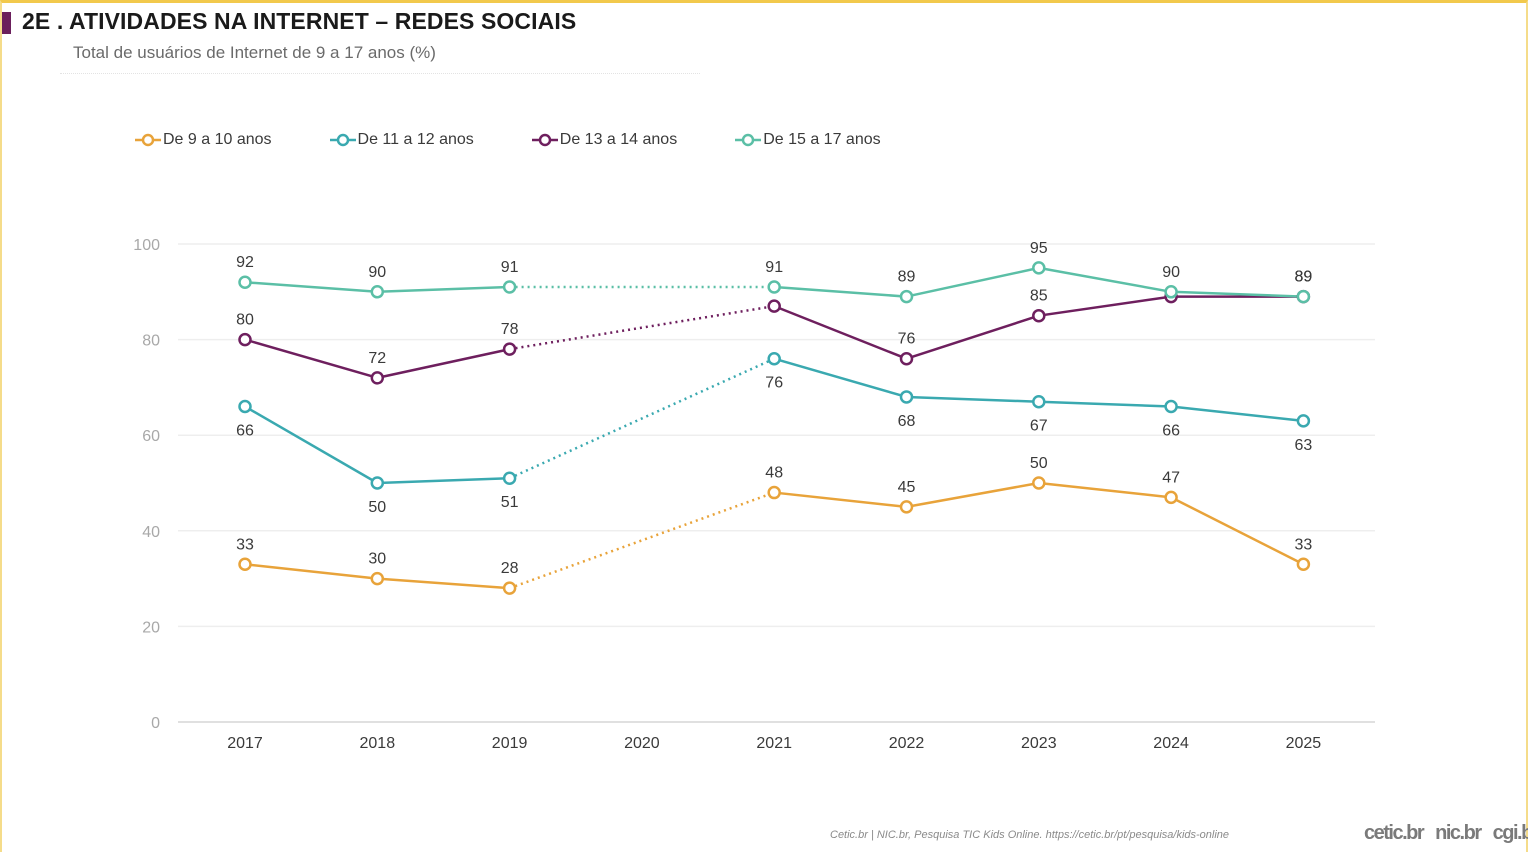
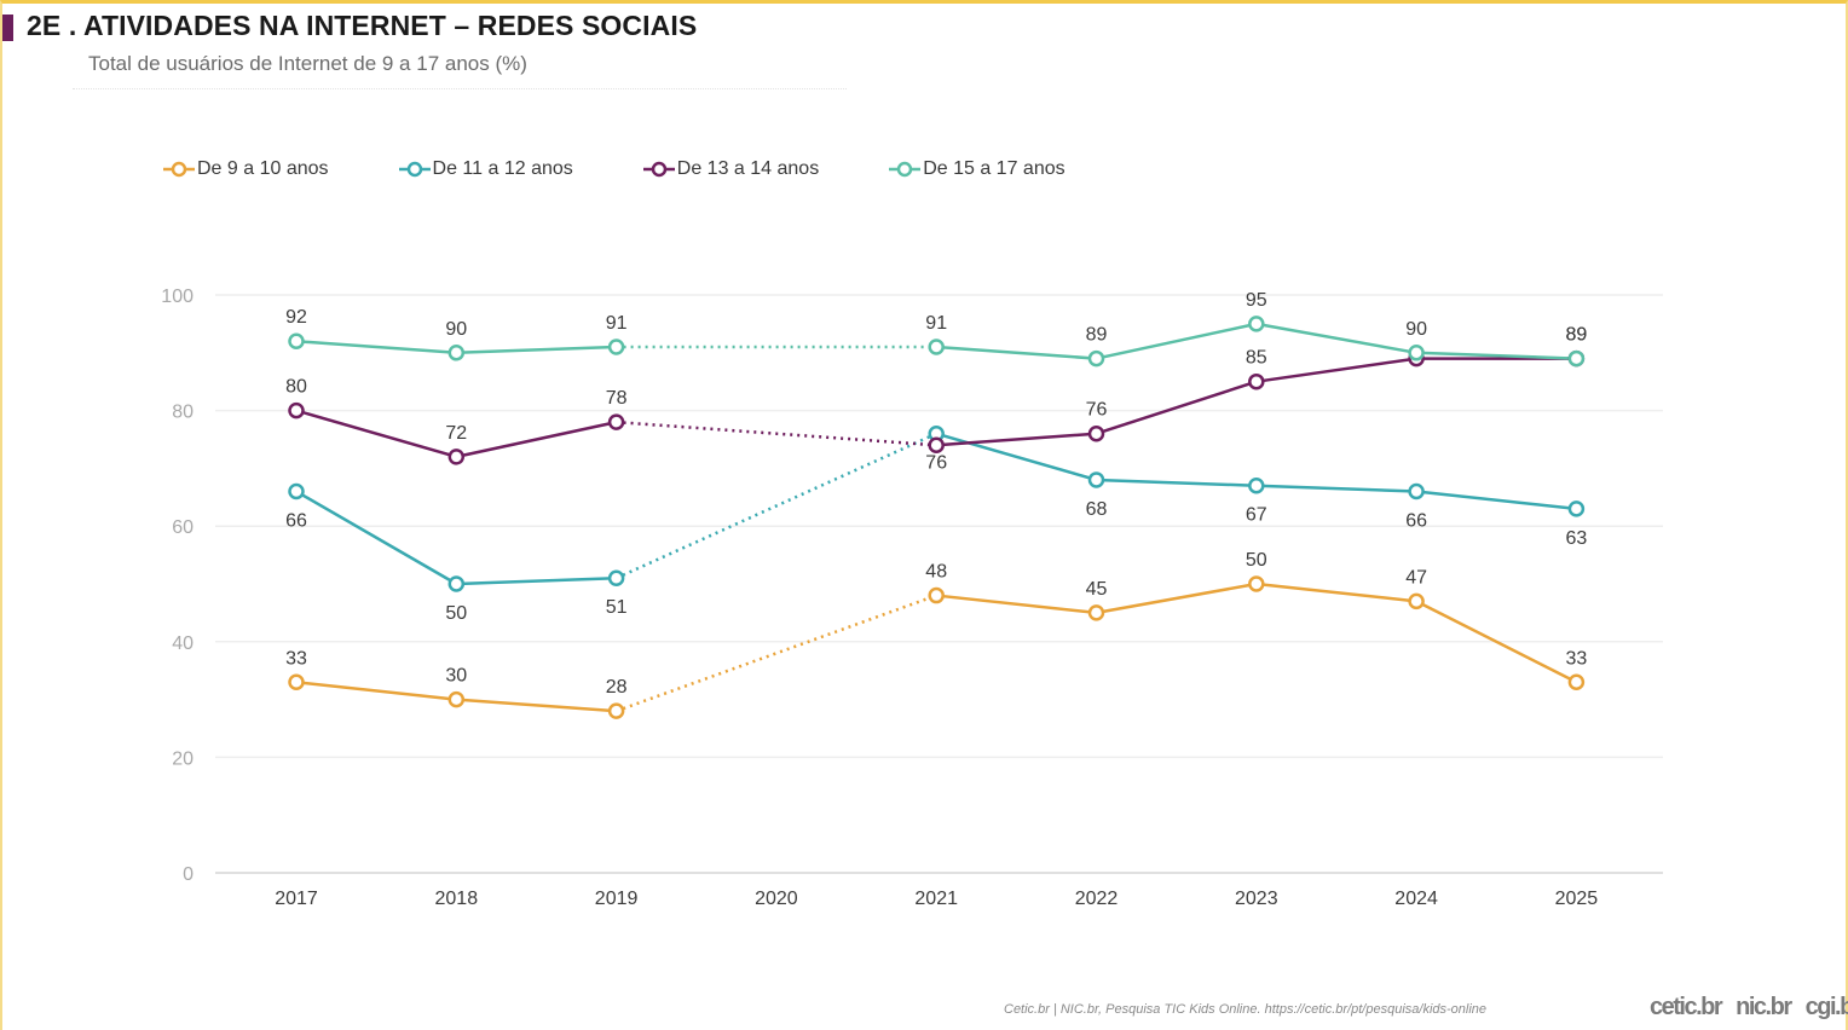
De 13 a 14 anos/2021: 87 -> 74
